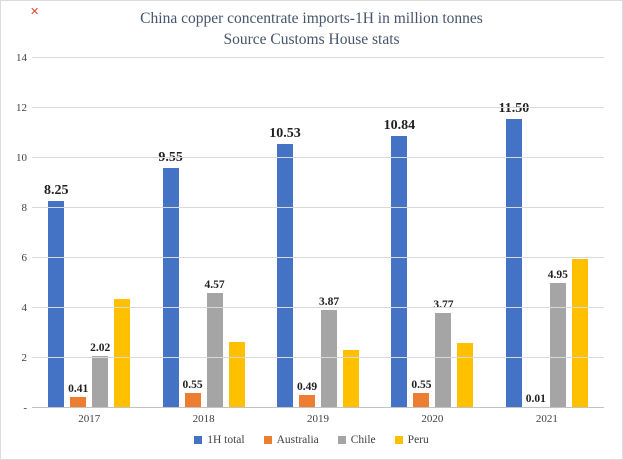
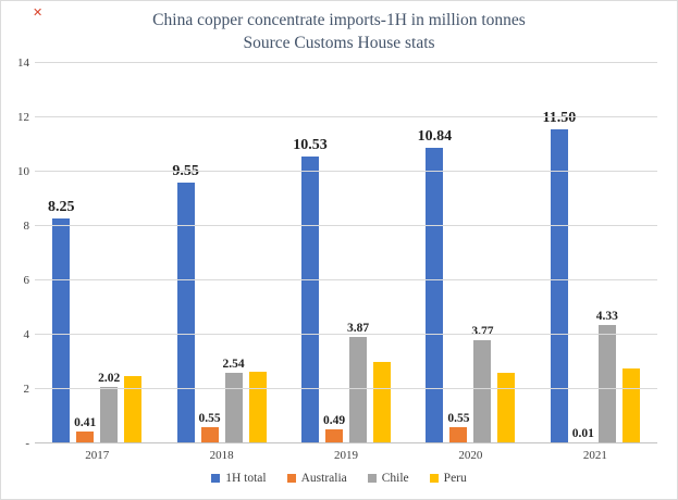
Peru/2017: 4.3 -> 2.5
Chile/2018: 4.57 -> 2.54
Peru/2019: 2.3 -> 3.0
Chile/2021: 4.95 -> 4.33
Peru/2021: 5.9 -> 2.7
